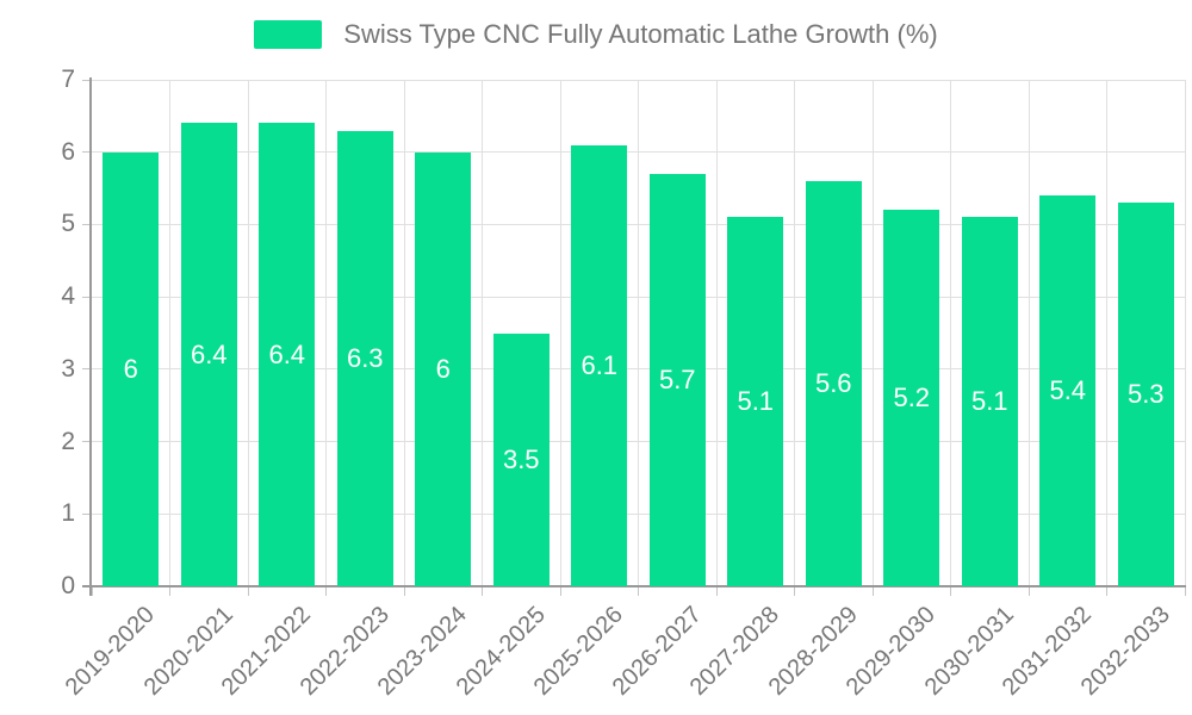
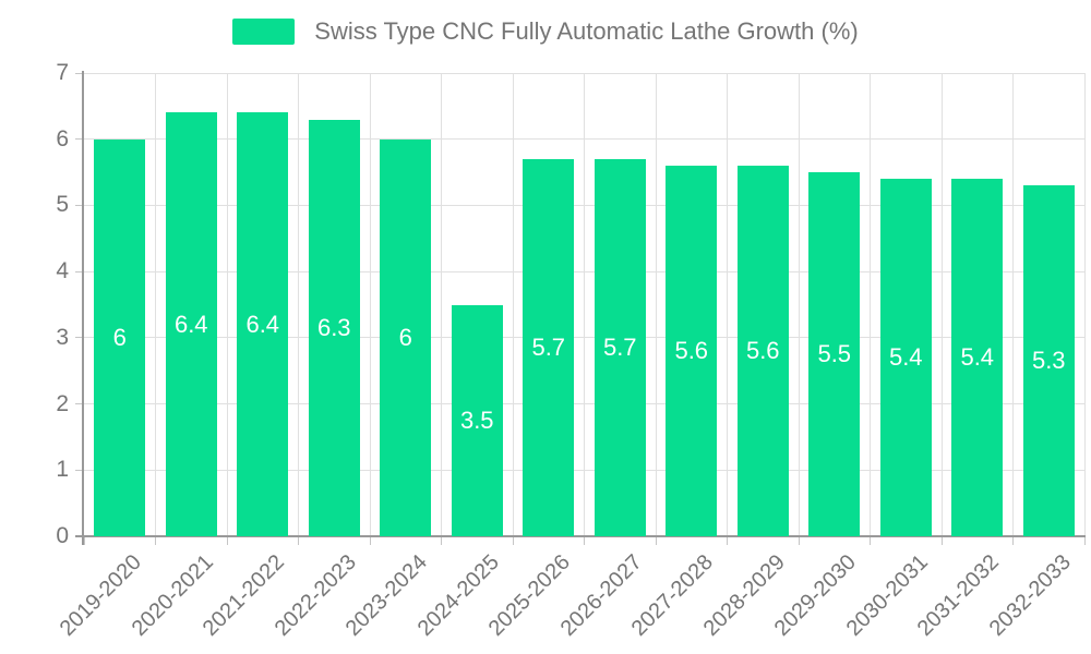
2025-2026: 6.1 -> 5.7
2027-2028: 5.1 -> 5.6
2029-2030: 5.2 -> 5.5
2030-2031: 5.1 -> 5.4
